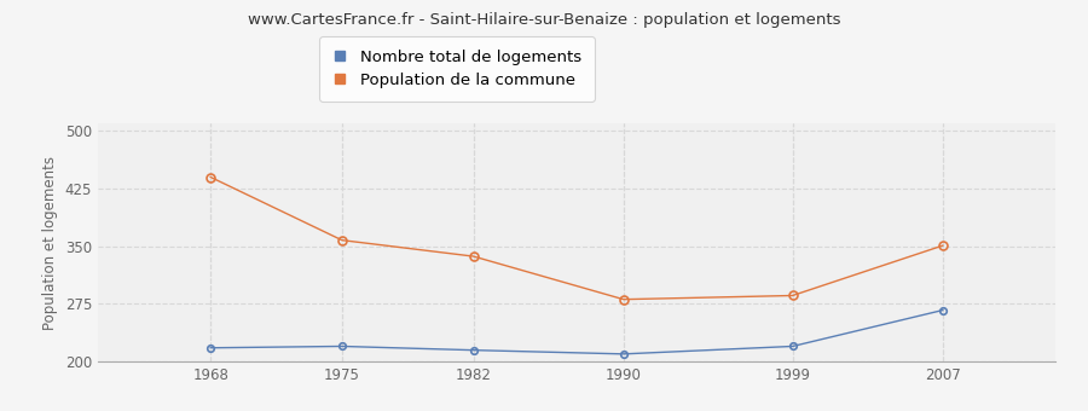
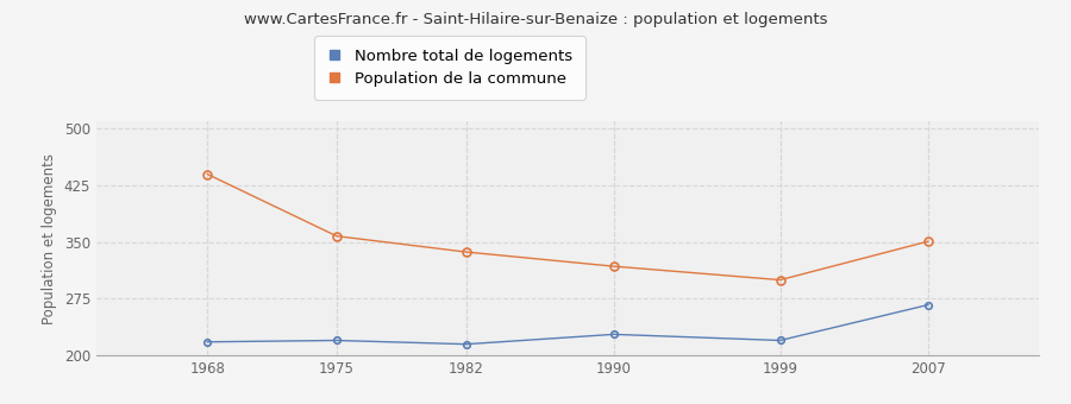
Nombre total de logements/1990: 210 -> 228
Population de la commune/1990: 281 -> 318
Population de la commune/1999: 286 -> 300
